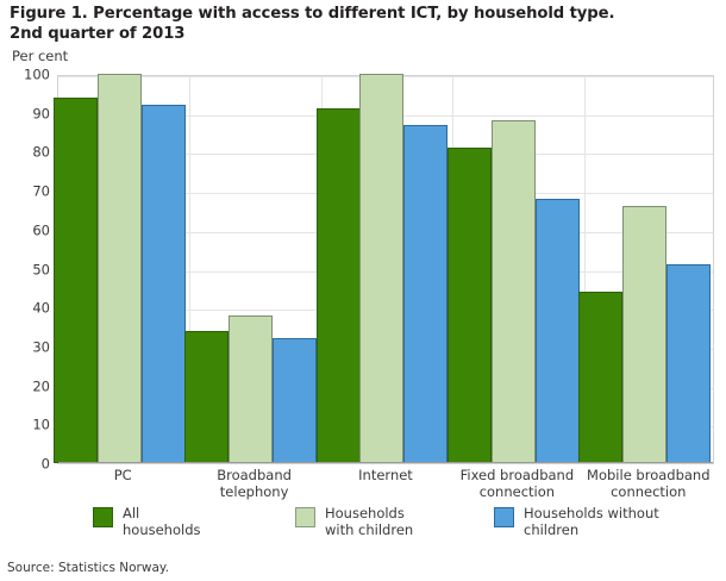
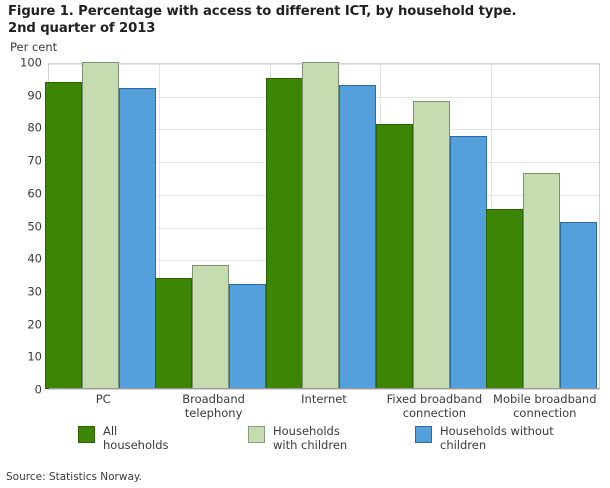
All households/Internet: 91 -> 95
Households without children/Internet: 87 -> 93
Households without children/Fixed broadband connection: 68 -> 78
All households/Mobile broadband connection: 44 -> 55
